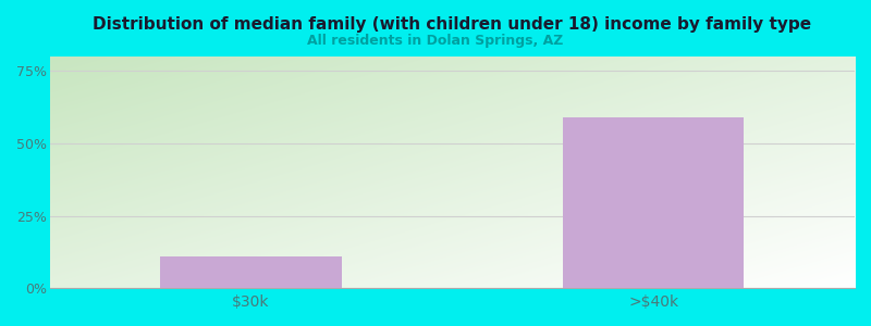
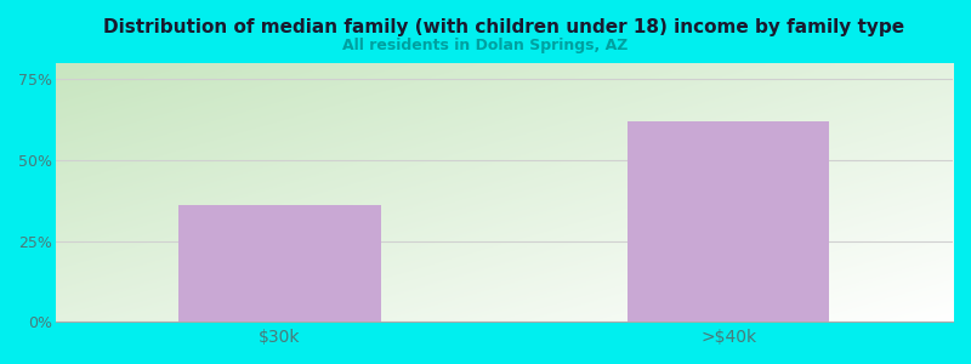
$30k: 11% -> 36%
>$40k: 59% -> 62%
